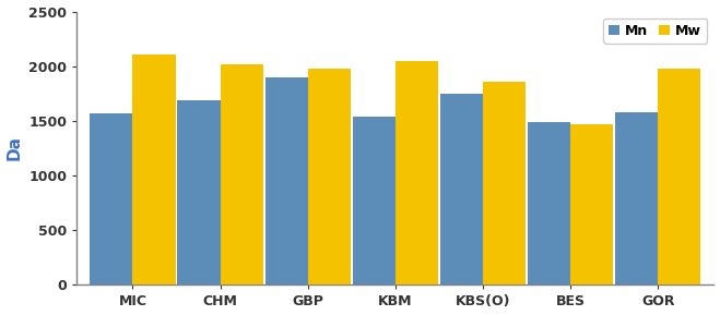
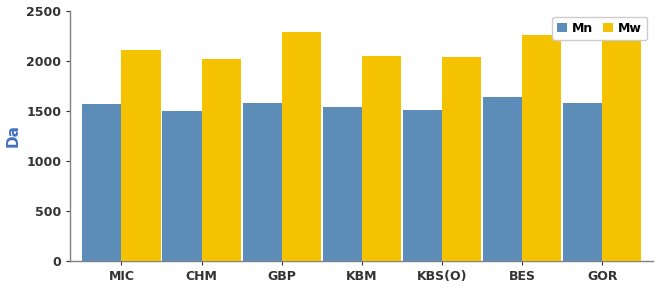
Mn/CHM: 1690 -> 1500
Mn/GBP: 1900 -> 1580
Mw/GBP: 1980 -> 2290
Mn/KBS(O): 1750 -> 1510
Mw/KBS(O): 1860 -> 2040
Mn/BES: 1490 -> 1640
Mw/BES: 1470 -> 2260
Mw/GOR: 1980 -> 2220
